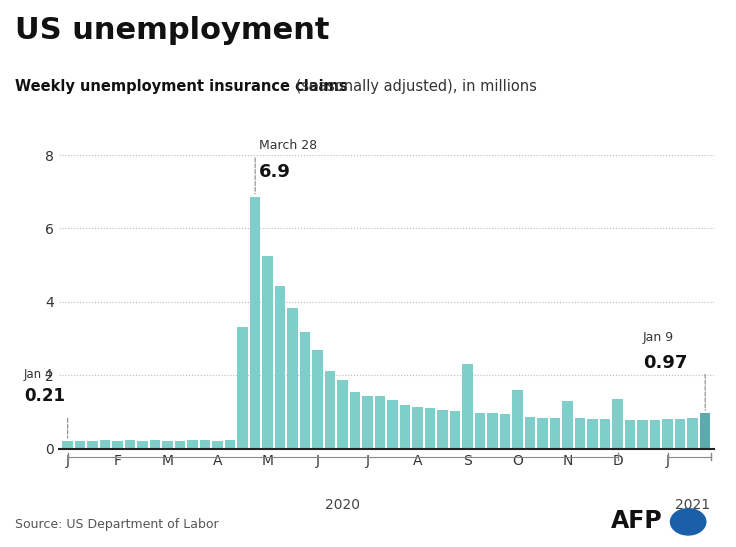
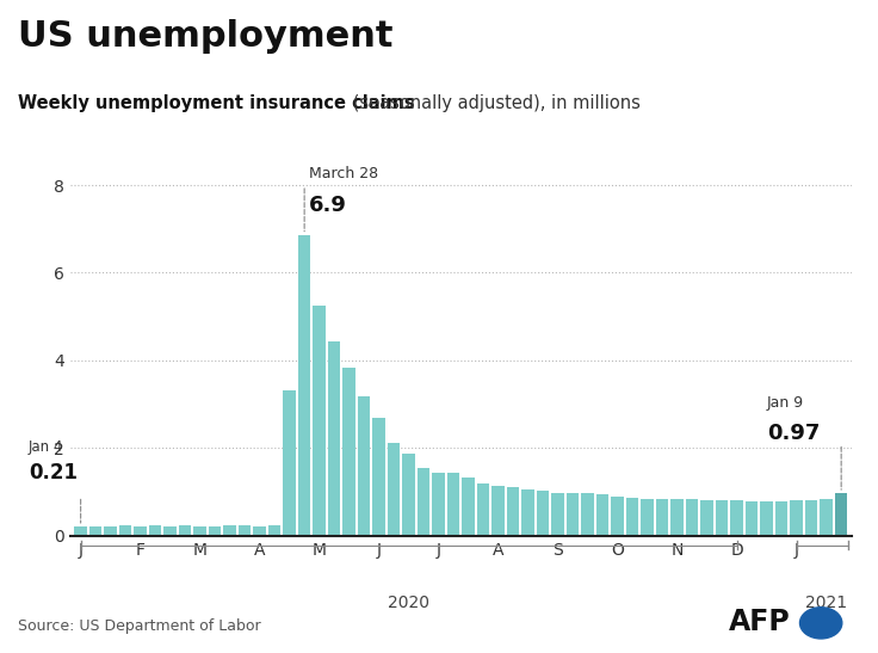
S: 2.30 -> 0.98
O: 1.60 -> 0.88
N: 1.30 -> 0.82
D: 1.35 -> 0.80
